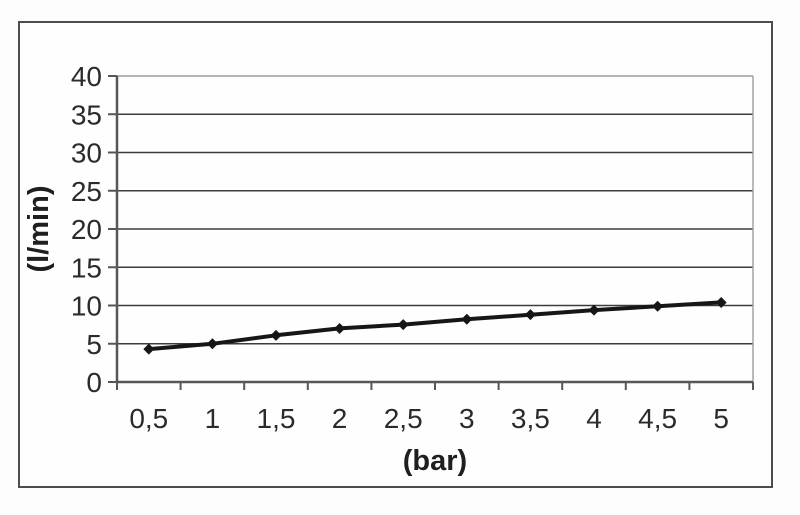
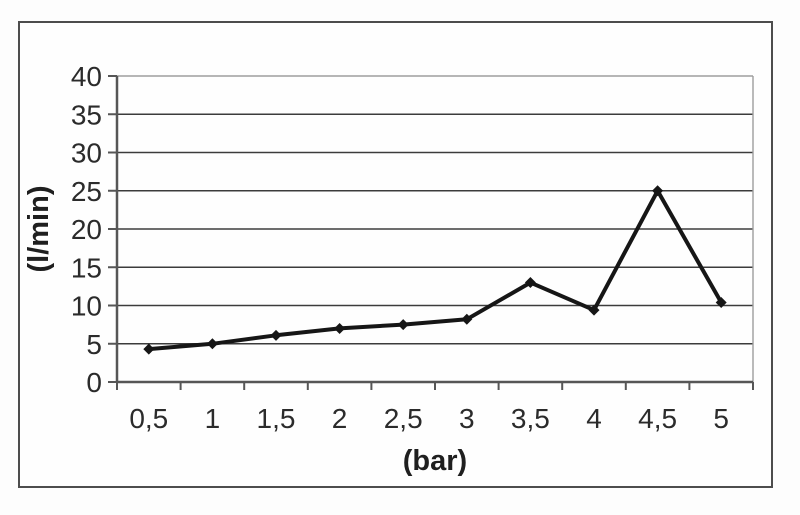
3,5: 9 -> 13
4,5: 10 -> 25
